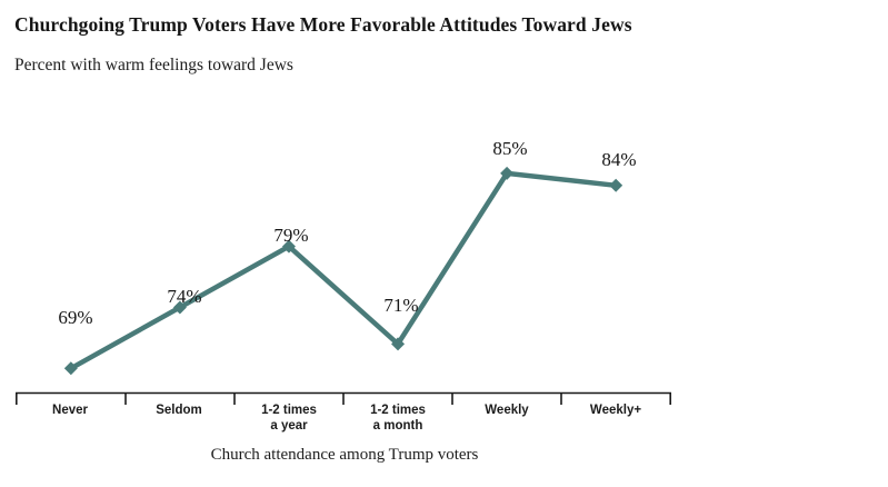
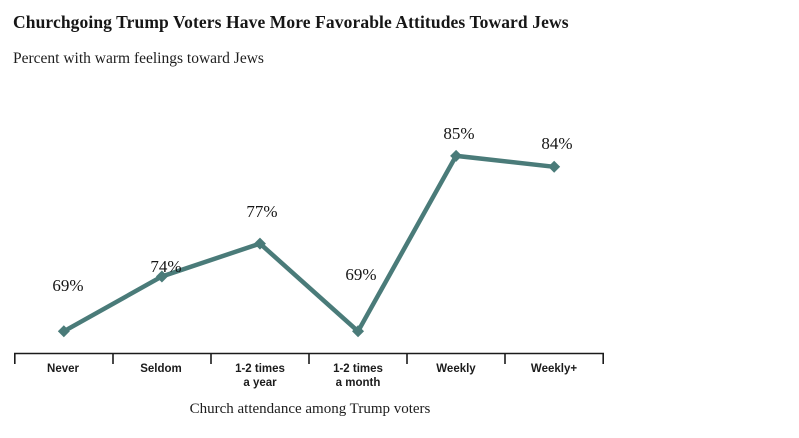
1-2 times a year: 79% -> 77%
1-2 times a month: 71% -> 69%
